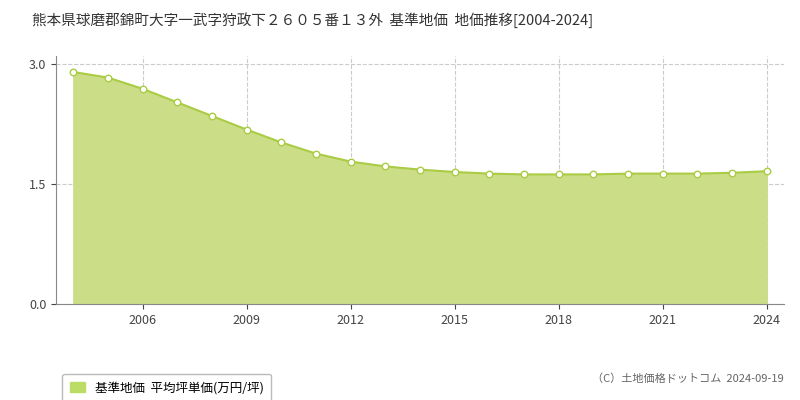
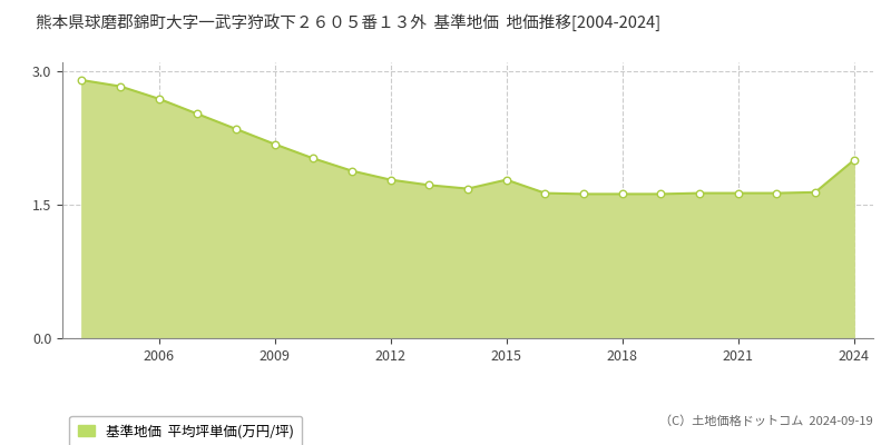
2015: 1.65 -> 1.78
2024: 1.66 -> 2.00
